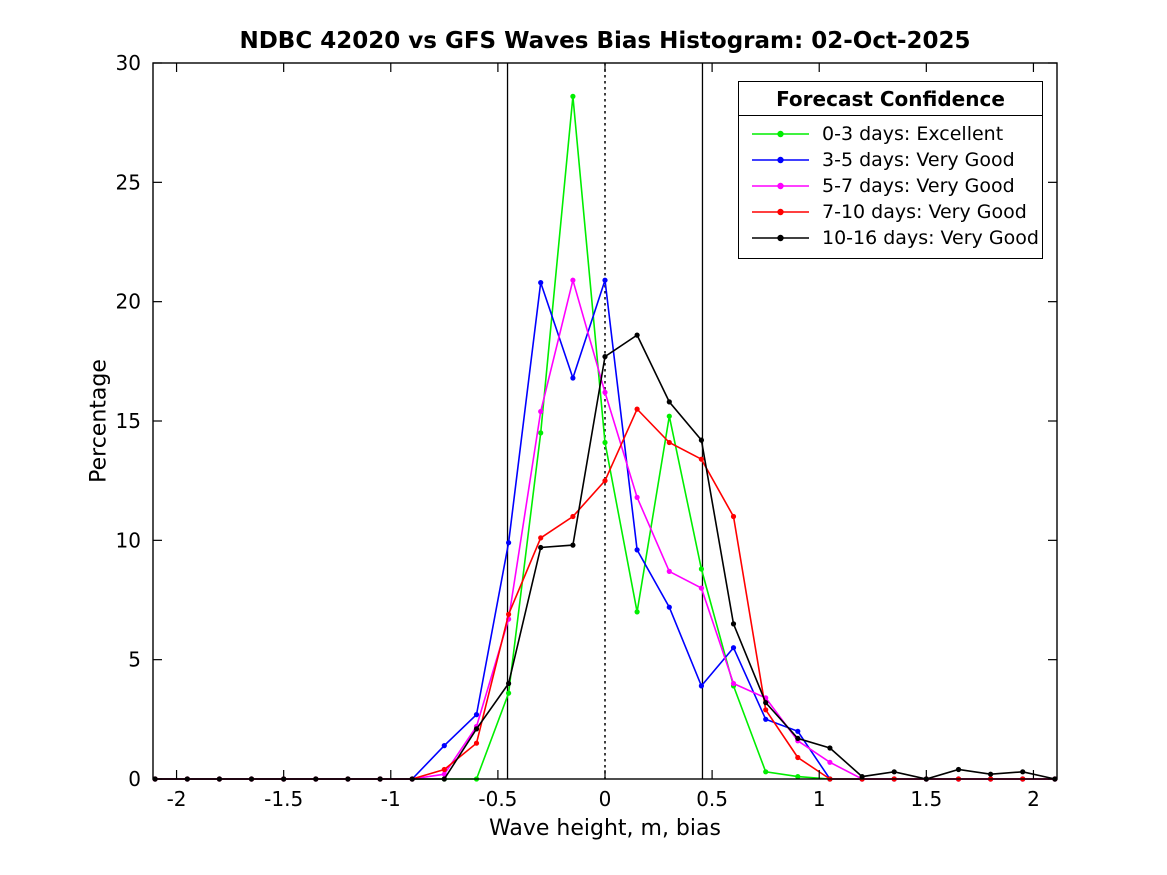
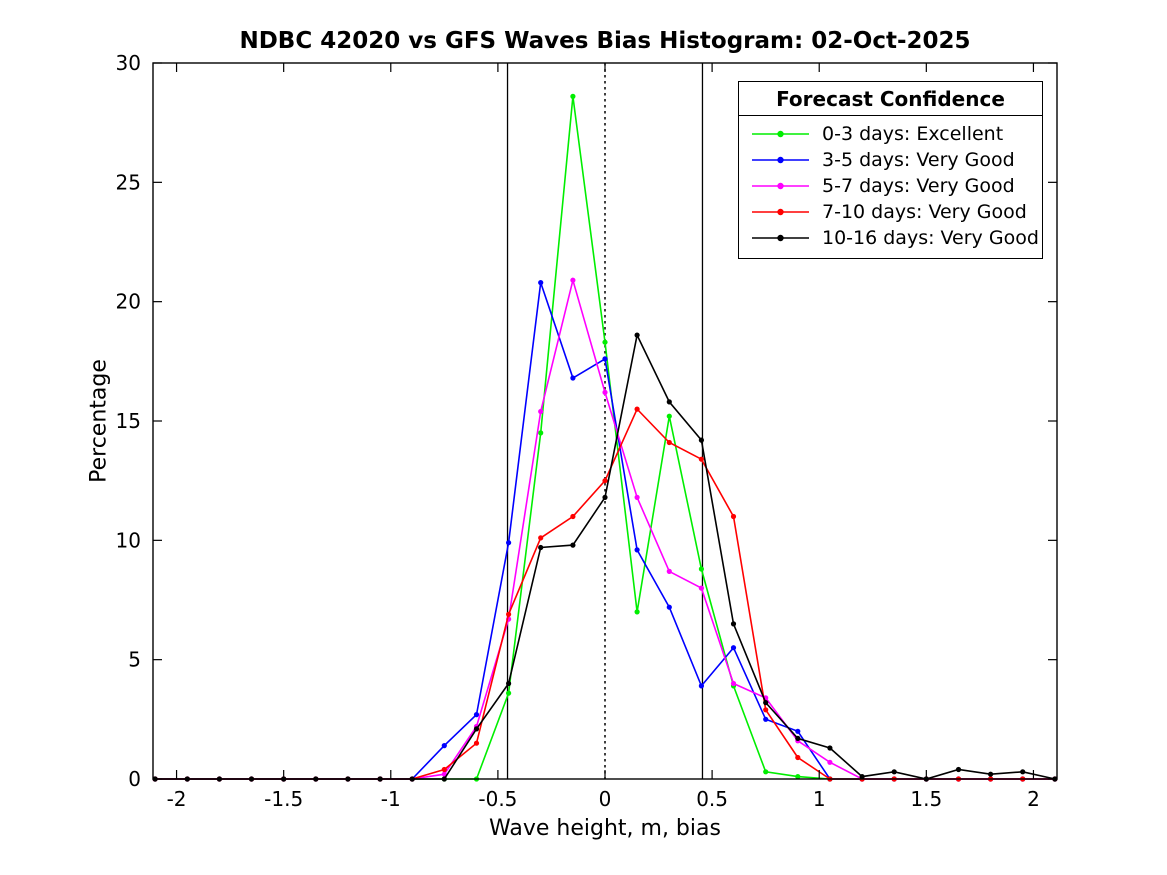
0-3 days: Excellent/0: 14,1 -> 18,3
3-5 days: Very Good/0: 20,9 -> 17,6
10-16 days: Very Good/0: 17,7 -> 11,8
